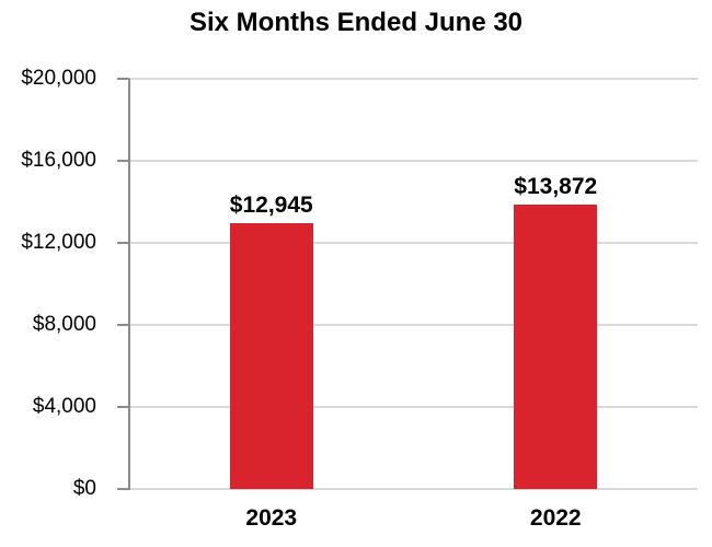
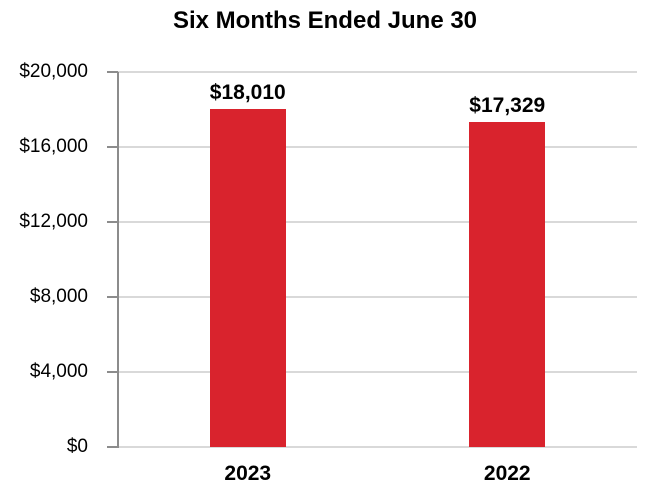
2023: $12,945 -> $18,010
2022: $13,872 -> $17,329
